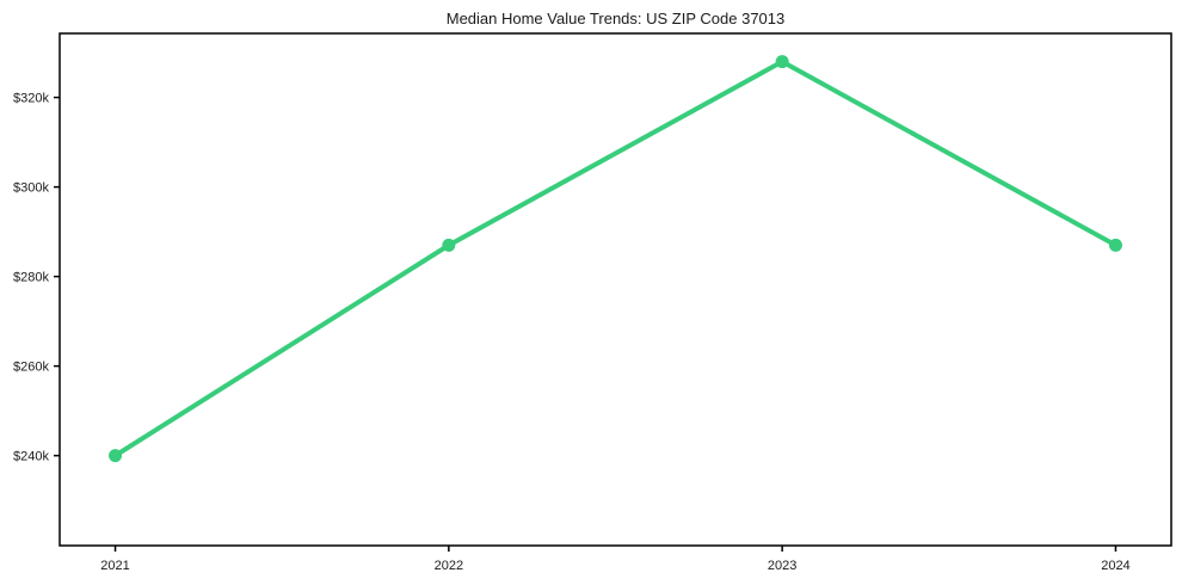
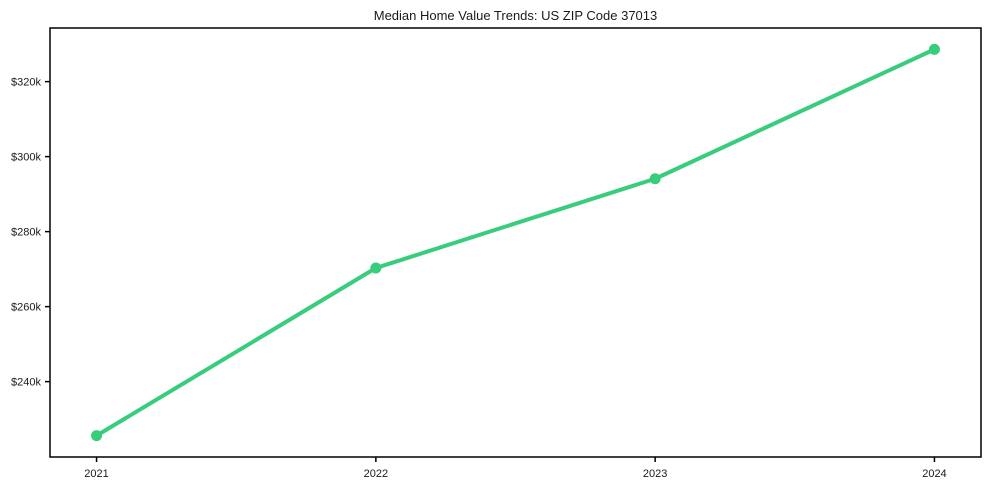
2021: $240k -> $226k
2022: $287k -> $270k
2023: $328k -> $294k
2024: $287k -> $329k
